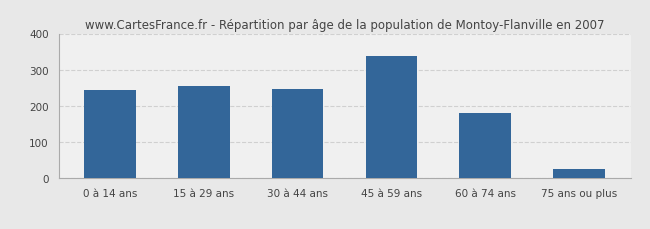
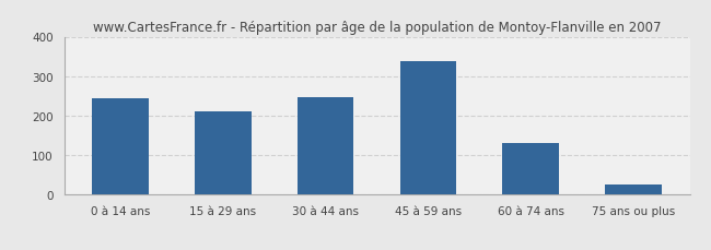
15 à 29 ans: 255 -> 212
60 à 74 ans: 180 -> 132
